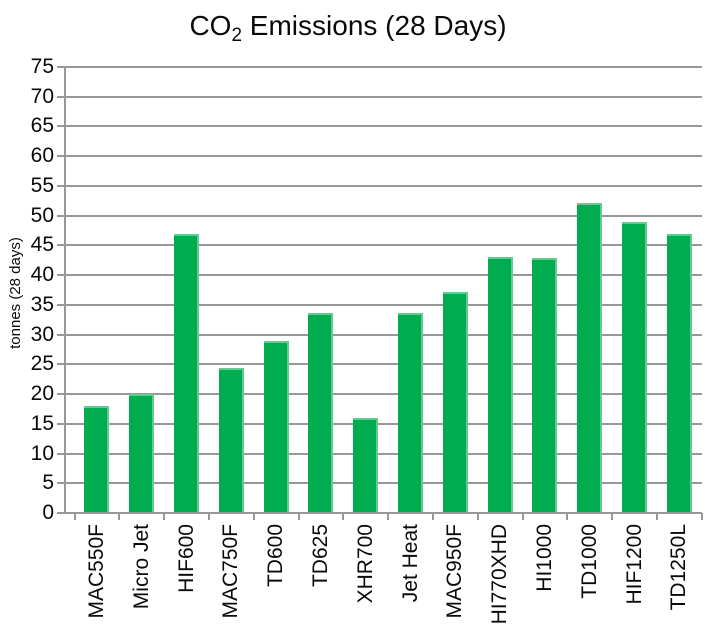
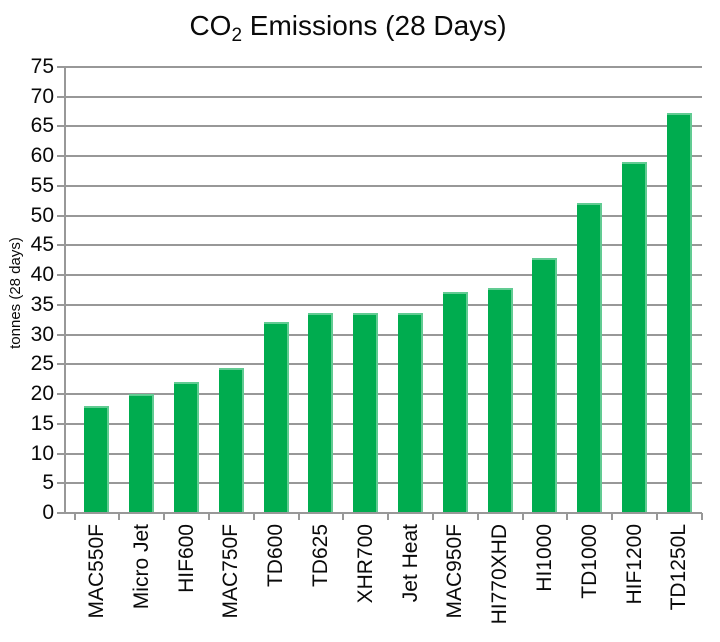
HIF600: 47 -> 22
TD600: 29 -> 32
XHR700: 16 -> 34
HI770XHD: 43 -> 38
HIF1200: 49 -> 59
TD1250L: 47 -> 67
